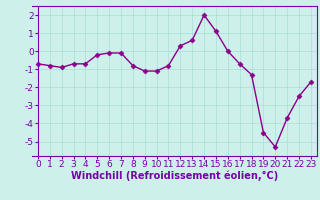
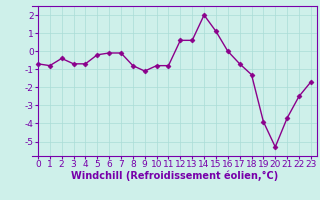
2: -0.9 -> -0.4
10: -1.1 -> -0.8
12: 0.3 -> 0.6
19: -4.5 -> -3.9
